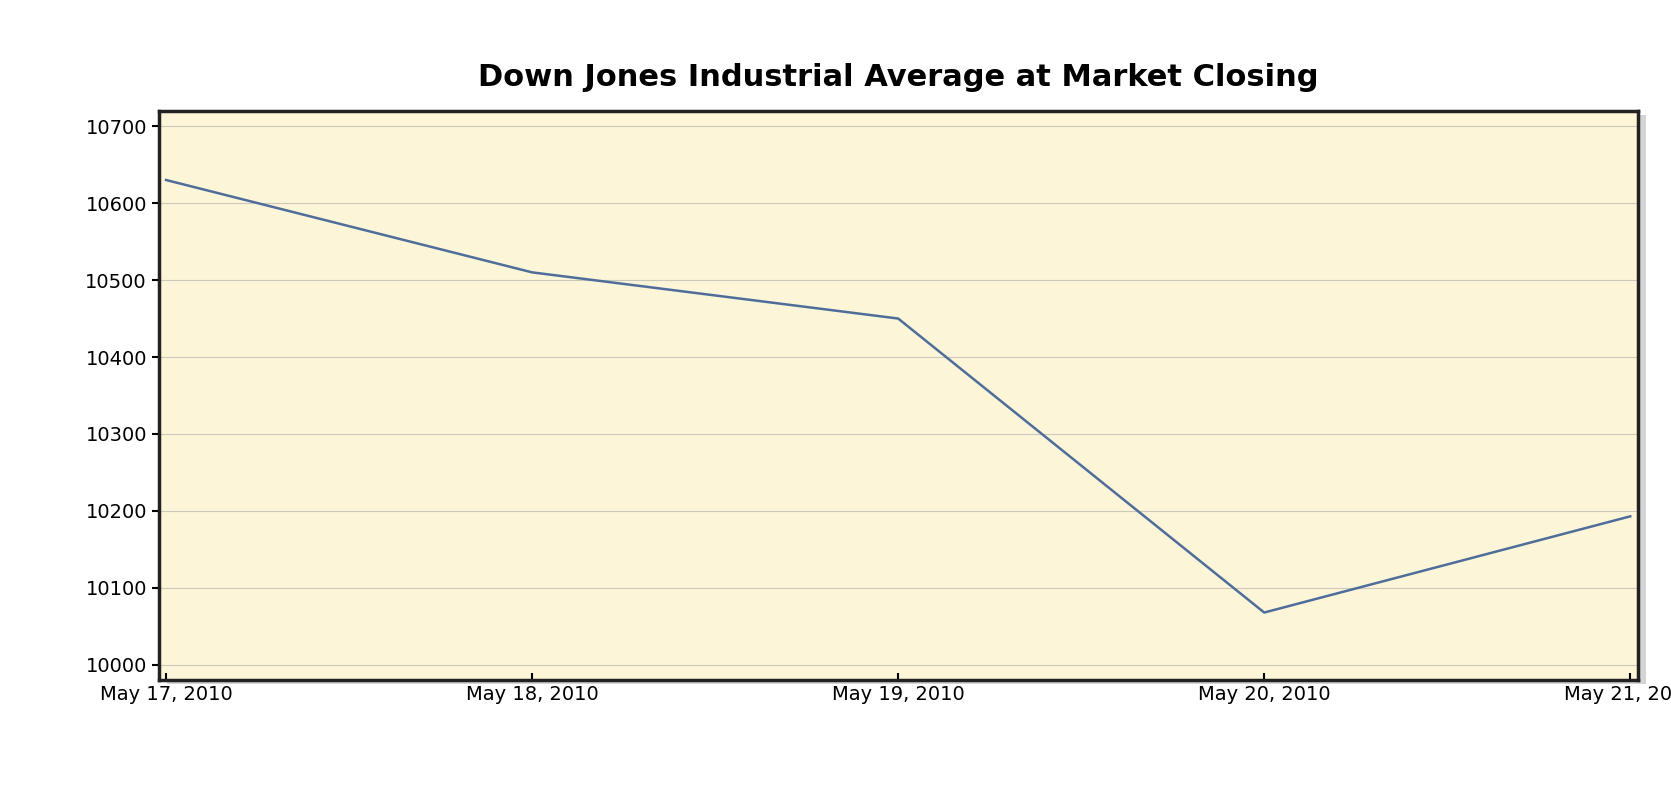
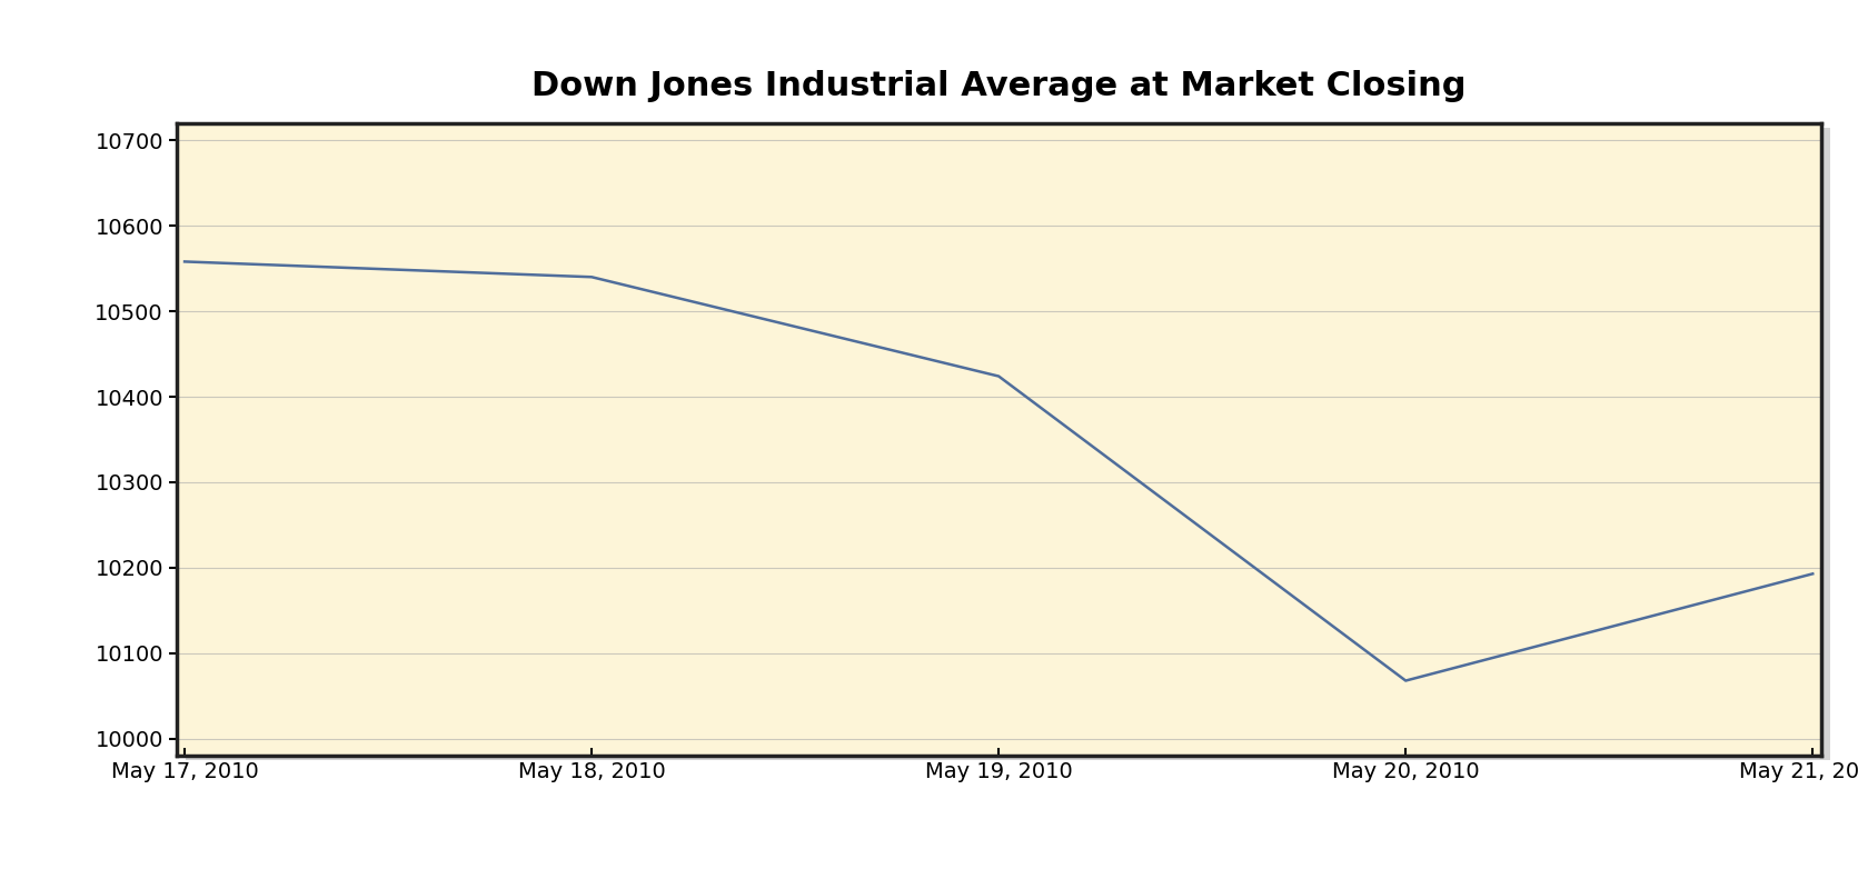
May 17, 2010: 10630 -> 10558
May 18, 2010: 10510 -> 10540
May 19, 2010: 10450 -> 10424
